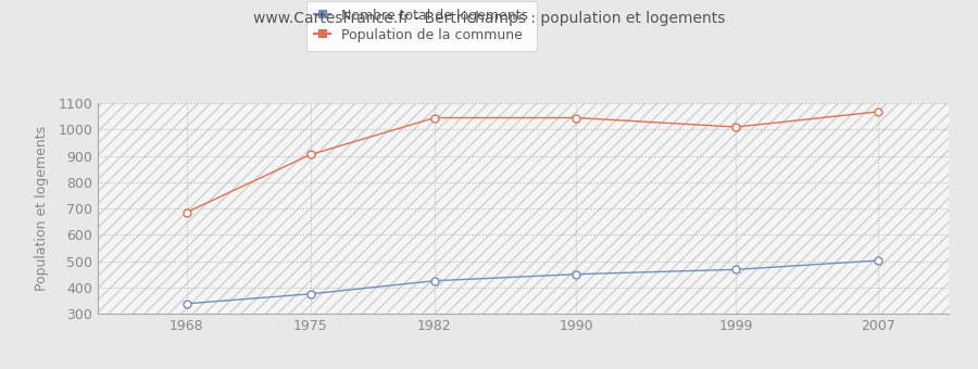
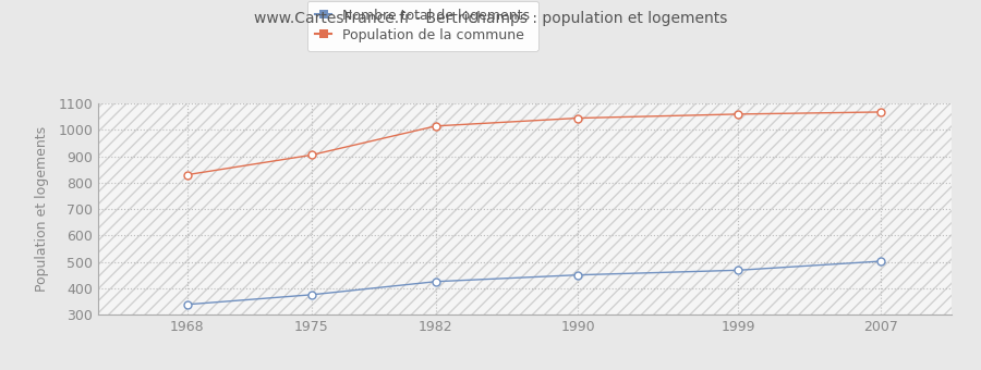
Population de la commune/1968: 685 -> 830
Population de la commune/1982: 1045 -> 1015
Population de la commune/1999: 1010 -> 1060
